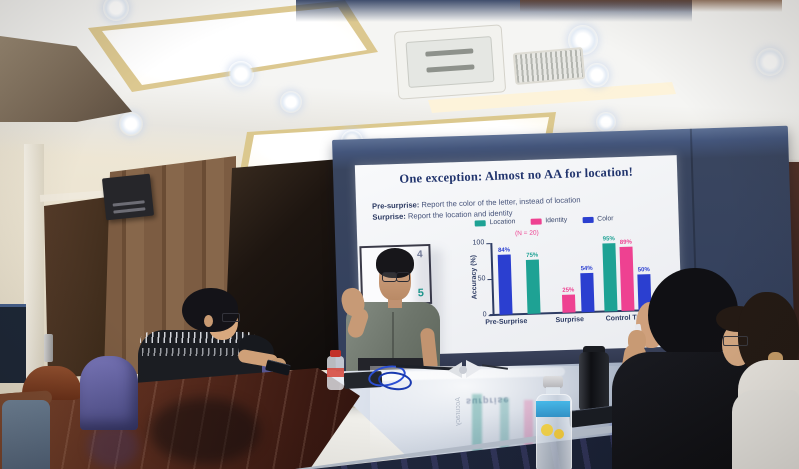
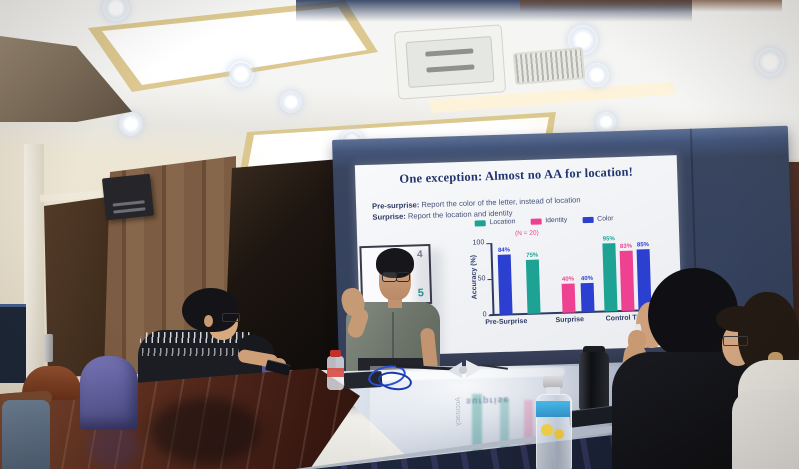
Identity/Surprise: 25% -> 40%
Color/Surprise: 54% -> 40%
Identity/Control Trials: 89% -> 83%
Color/Control Trials: 50% -> 85%
